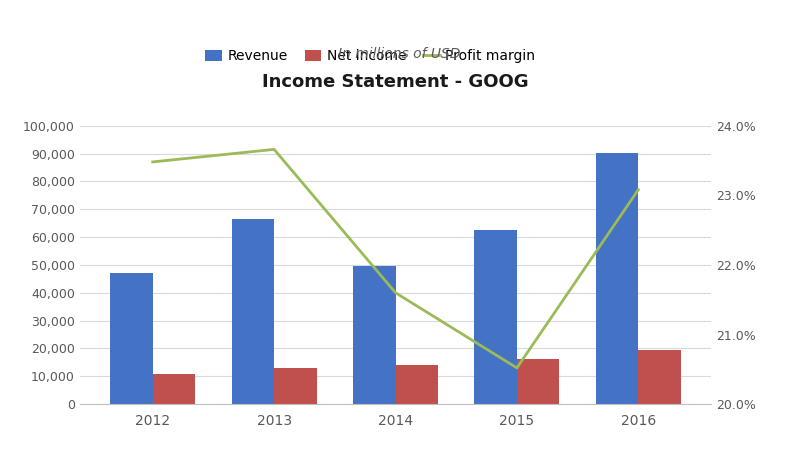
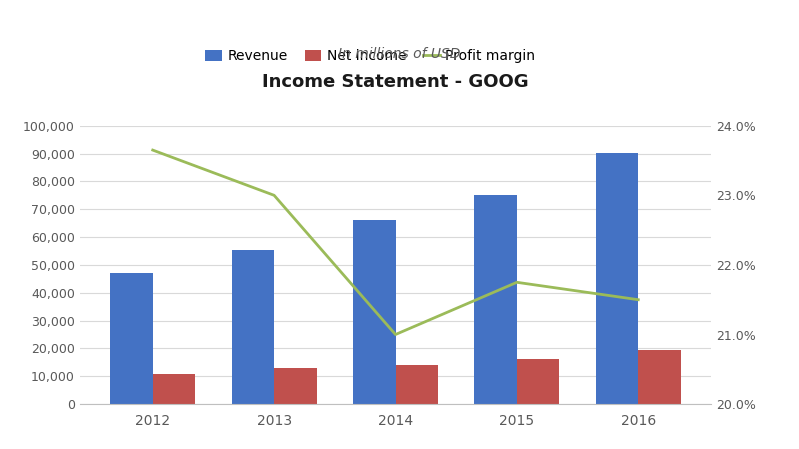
Profit margin/2012: 23.48% -> 23.65%
Revenue/2013: 66,500 -> 55,500
Profit margin/2013: 23.66% -> 23.00%
Revenue/2014: 49,500 -> 66,000
Profit margin/2014: 21.60% -> 21.00%
Revenue/2015: 62,500 -> 75,000
Profit margin/2015: 20.52% -> 21.75%
Profit margin/2016: 23.08% -> 21.50%
